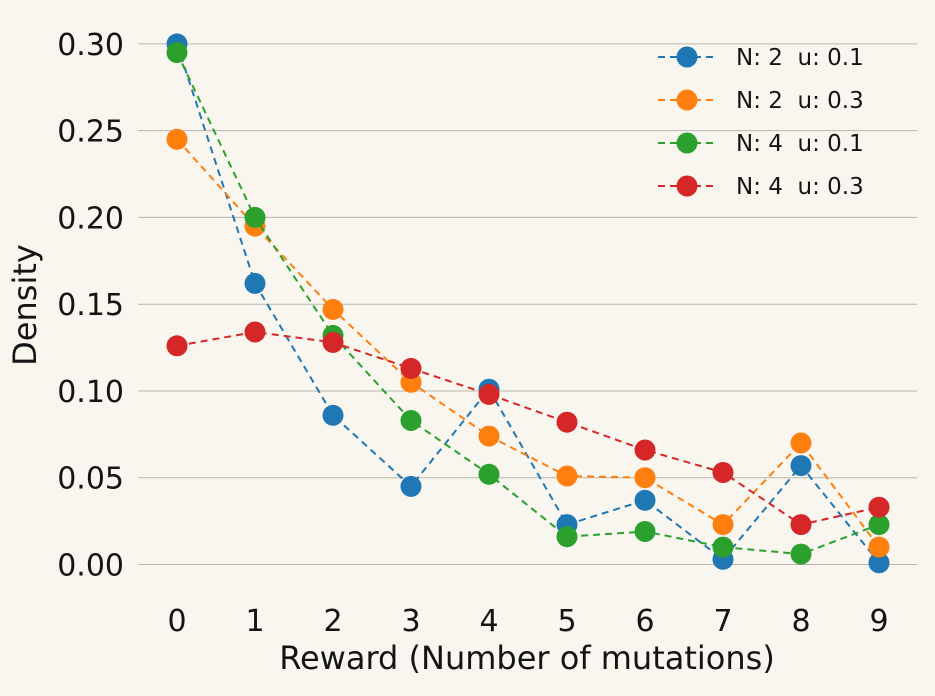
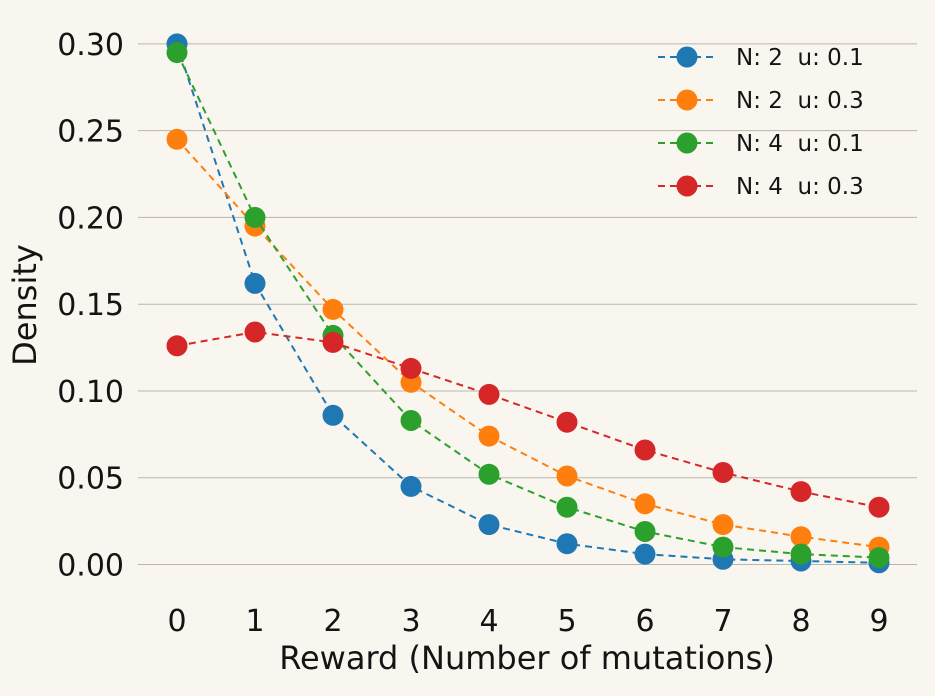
N: 2 u: 0.1/4: 0.101 -> 0.023
N: 2 u: 0.1/5: 0.023 -> 0.012
N: 4 u: 0.1/5: 0.016 -> 0.033
N: 2 u: 0.1/6: 0.037 -> 0.006
N: 2 u: 0.3/6: 0.050 -> 0.035
N: 2 u: 0.1/8: 0.057 -> 0.002
N: 2 u: 0.3/8: 0.070 -> 0.016
N: 4 u: 0.3/8: 0.023 -> 0.042
N: 4 u: 0.1/9: 0.023 -> 0.004
